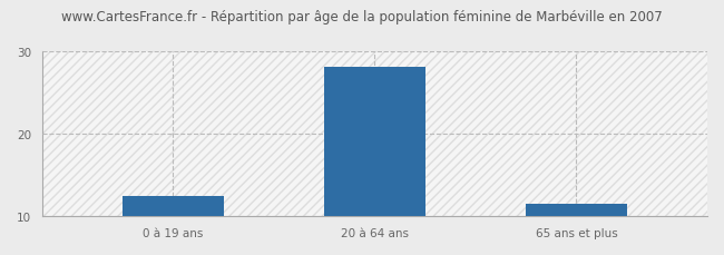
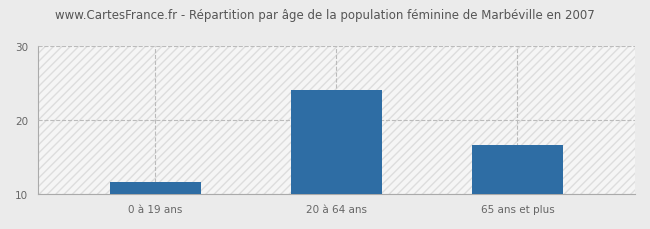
0 à 19 ans: 12.5 -> 11.6
20 à 64 ans: 28.0 -> 24.0
65 ans et plus: 11.5 -> 16.6
